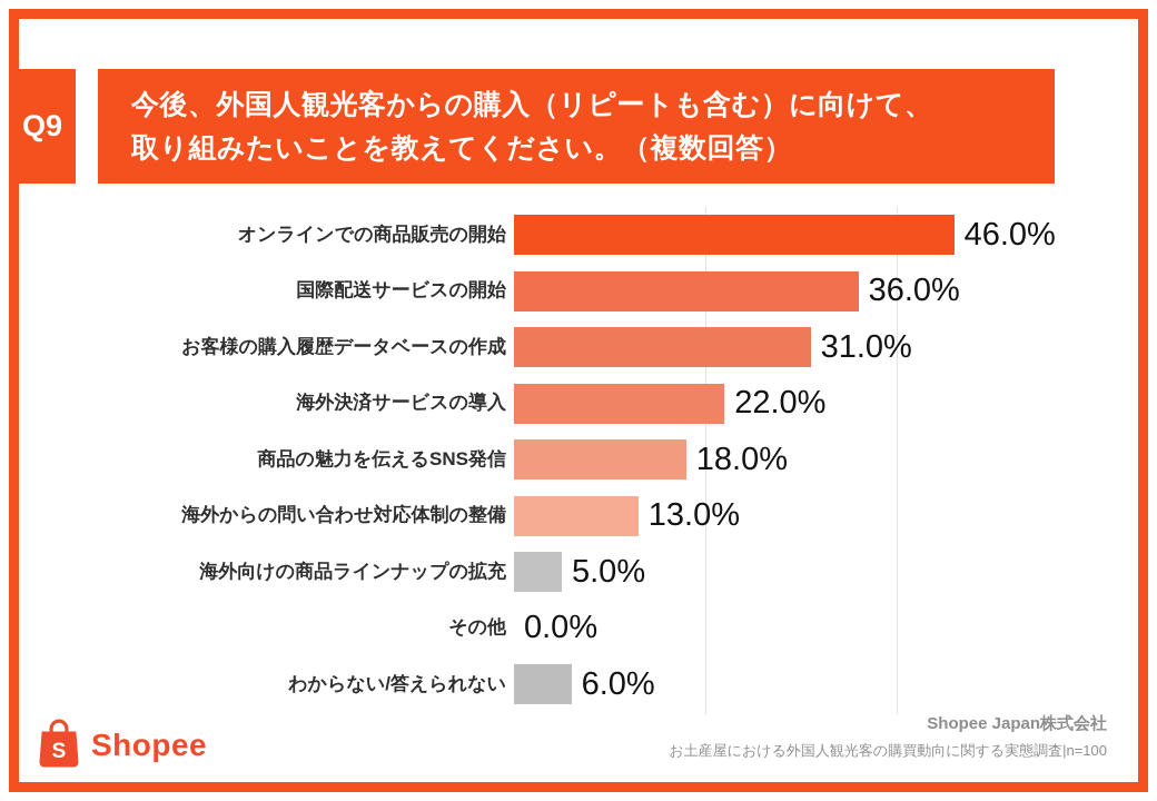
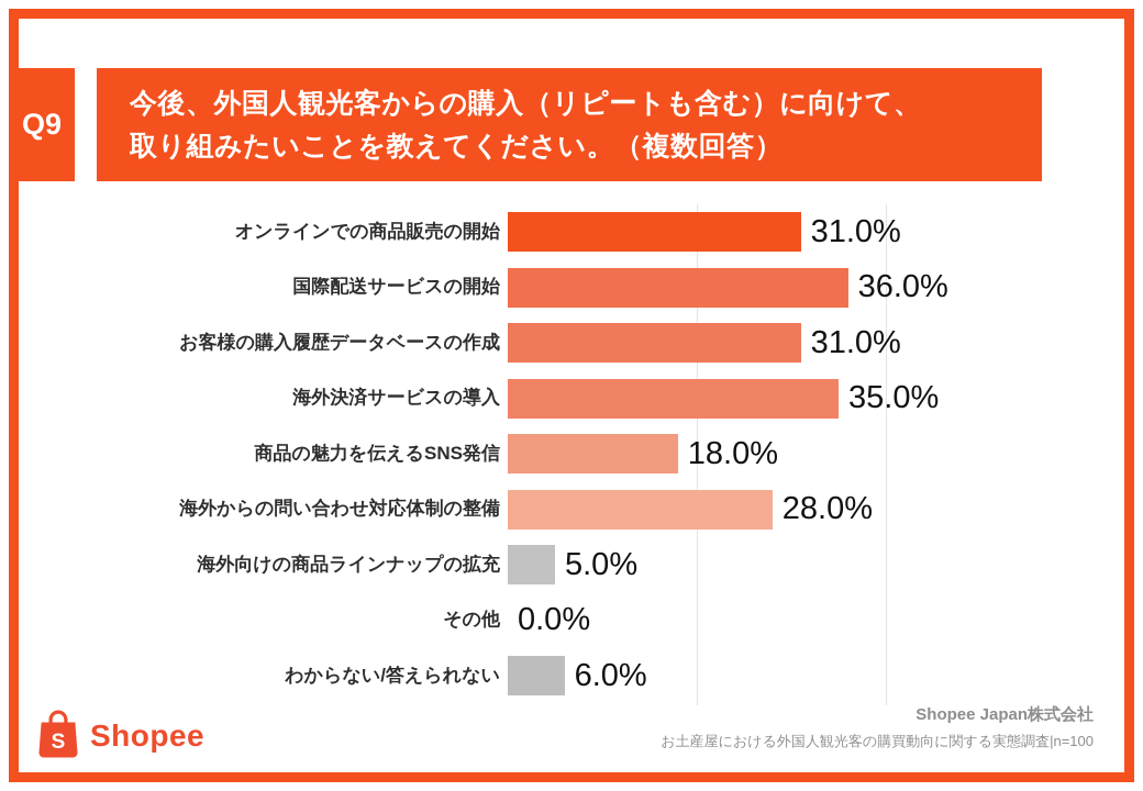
オンラインでの商品販売の開始: 46.0% -> 31.0%
海外決済サービスの導入: 22.0% -> 35.0%
海外からの問い合わせ対応体制の整備: 13.0% -> 28.0%
